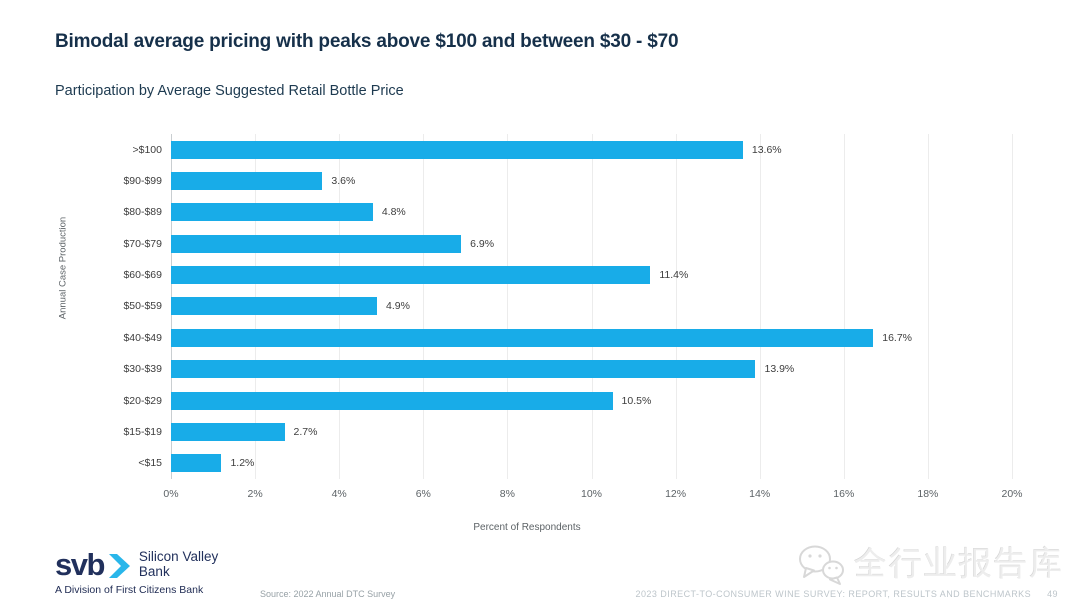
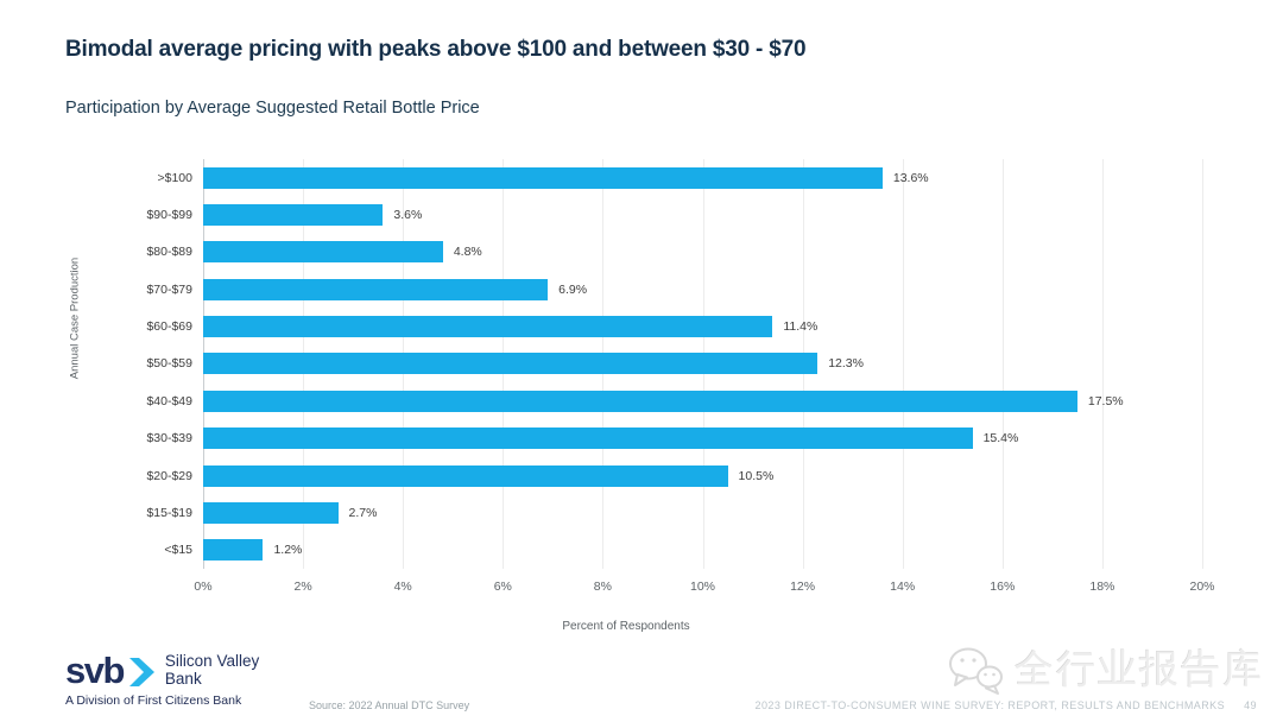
$50-$59: 4.9% -> 12.3%
$40-$49: 16.7% -> 17.5%
$30-$39: 13.9% -> 15.4%
